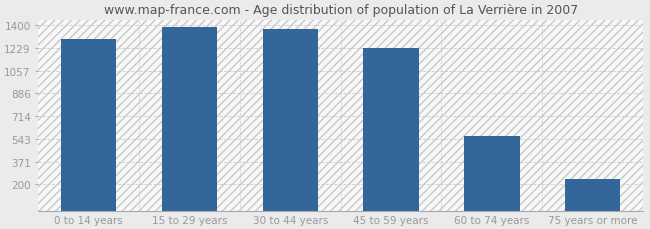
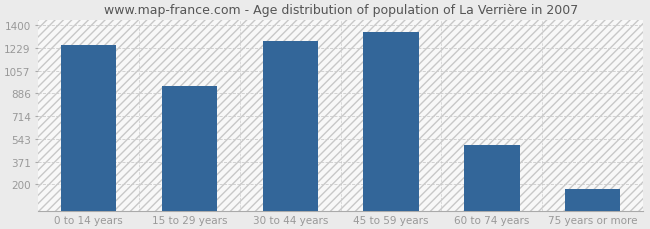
0 to 14 years: 1300 -> 1250
15 to 29 years: 1380 -> 940
30 to 44 years: 1380 -> 1280
45 to 59 years: 1230 -> 1350
60 to 74 years: 560 -> 500
75 years or more: 240 -> 160
